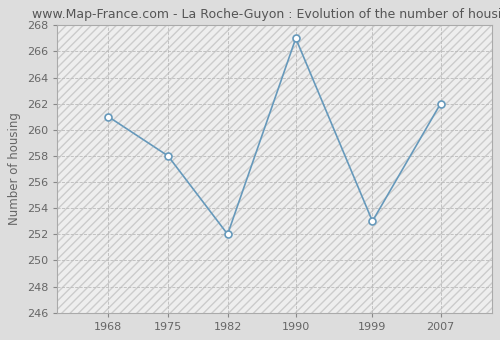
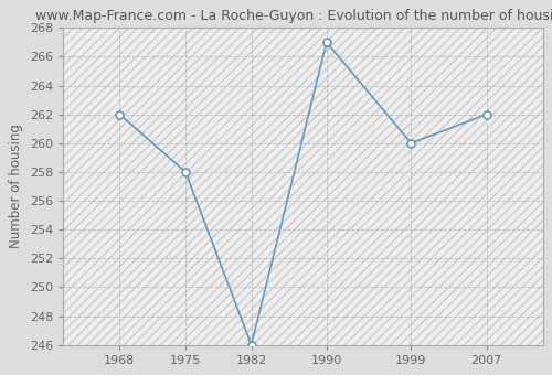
1968: 261 -> 262
1982: 252 -> 246
1999: 253 -> 260
